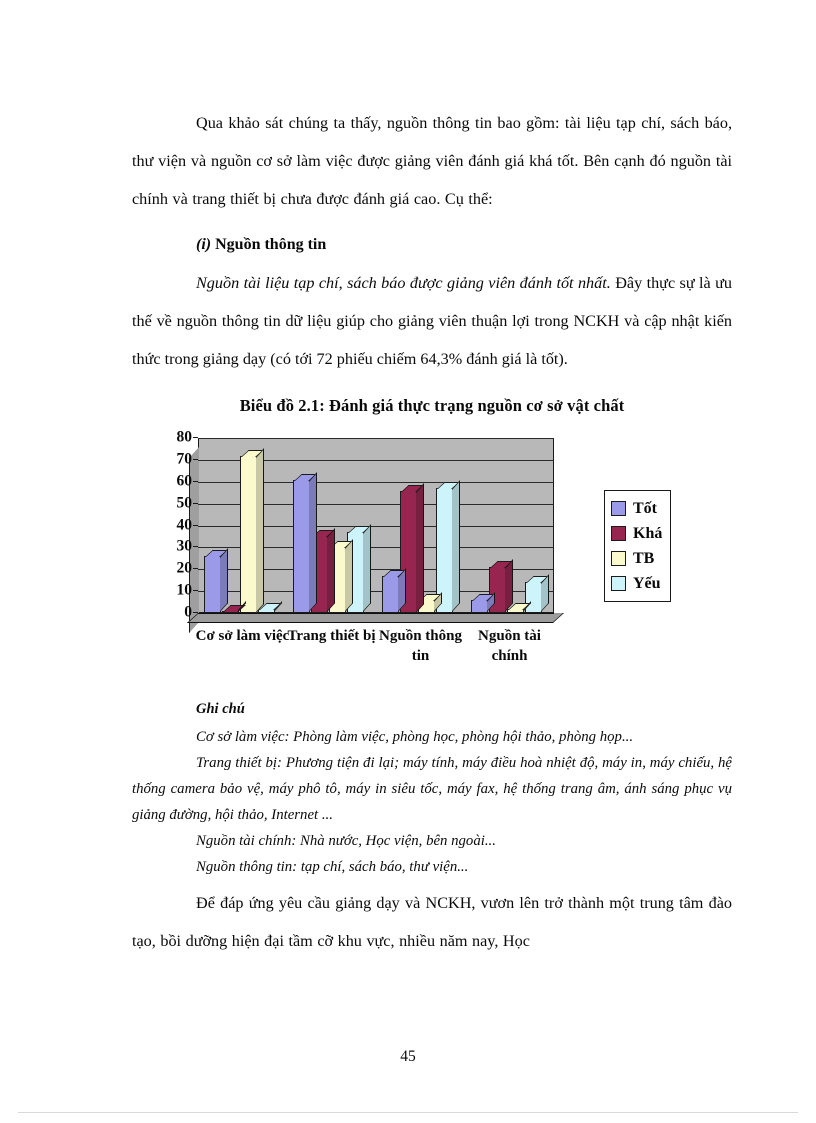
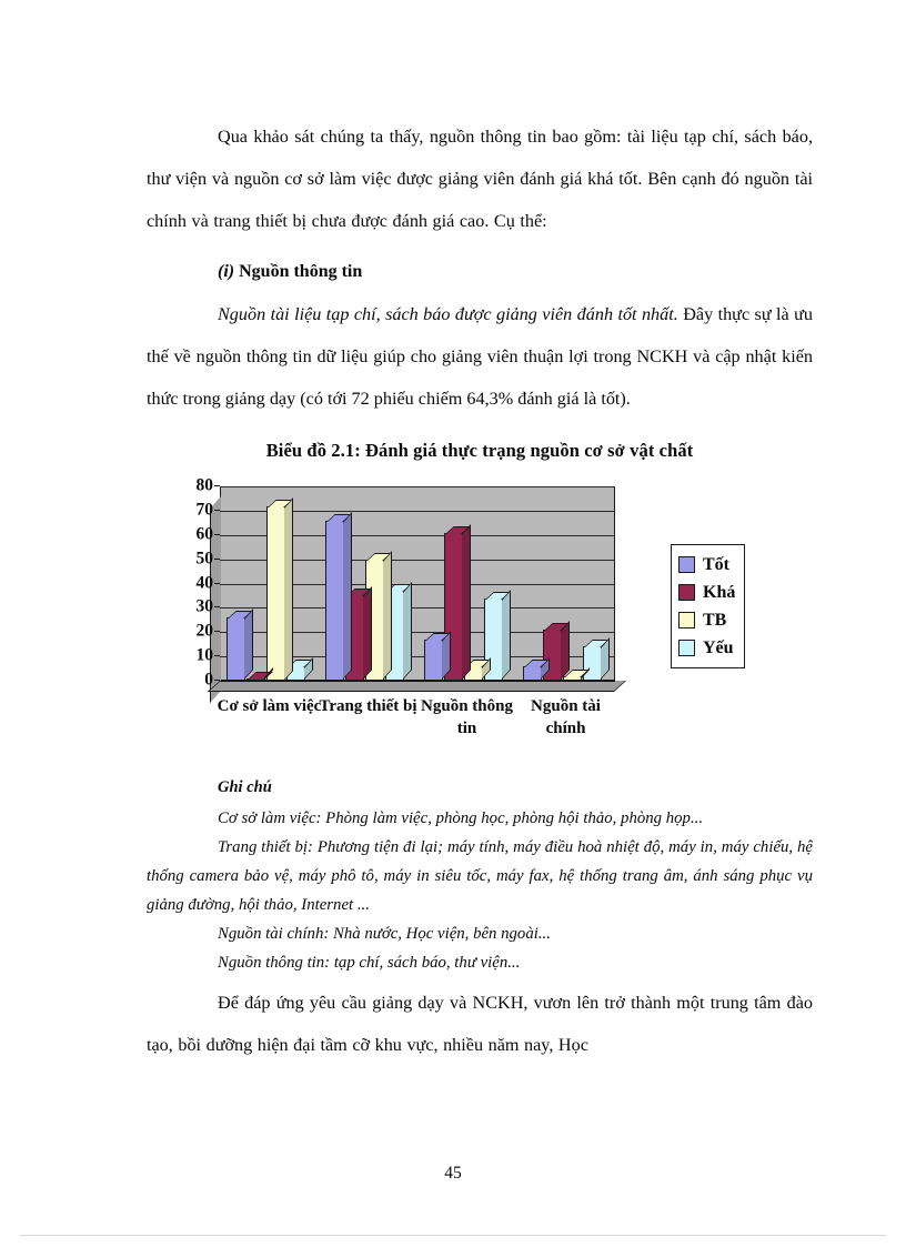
Yếu/Cơ sở làm việc: 2 -> 6
Tốt/Trang thiết bị: 61 -> 66
TB/Trang thiết bị: 30 -> 50
Khá/Nguồn thông tin: 56 -> 61
Yếu/Nguồn thông tin: 57 -> 34
